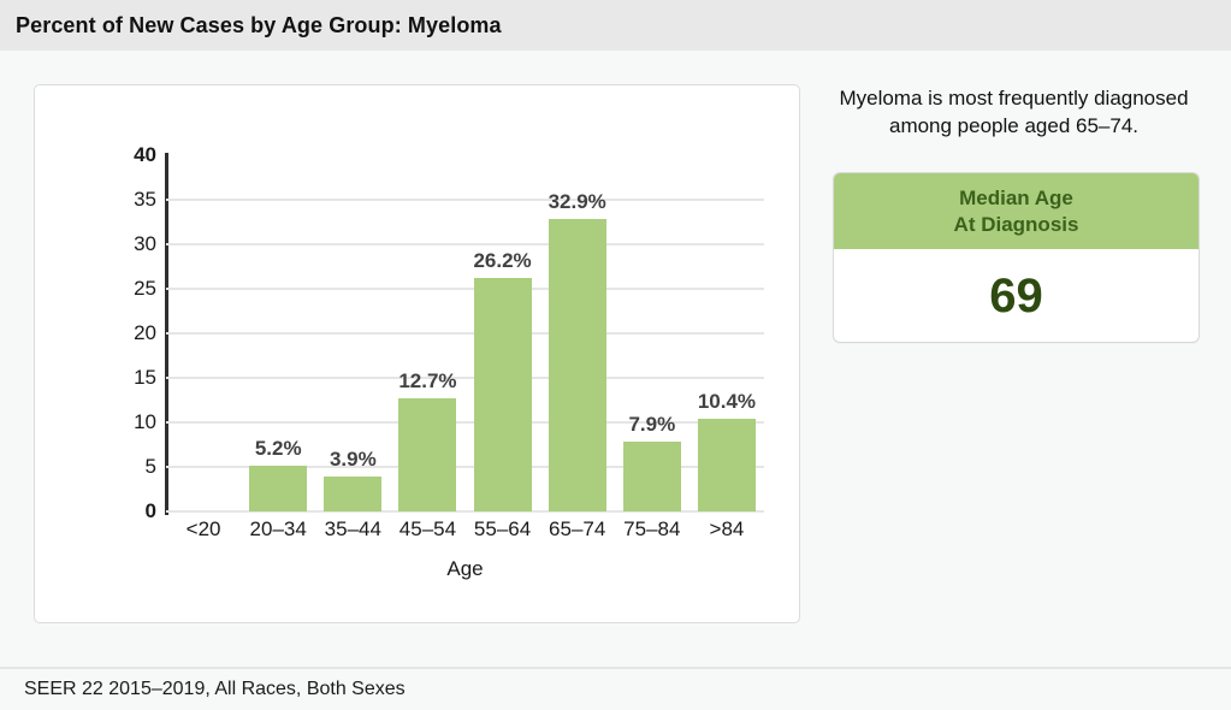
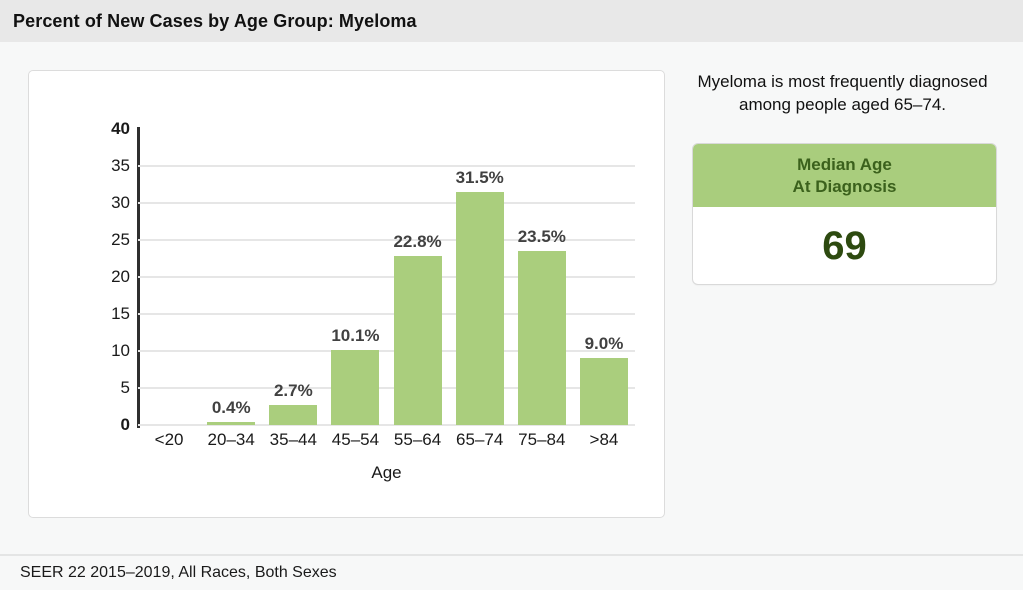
20–34: 5.2% -> 0.4%
35–44: 3.9% -> 2.7%
45–54: 12.7% -> 10.1%
55–64: 26.2% -> 22.8%
65–74: 32.9% -> 31.5%
75–84: 7.9% -> 23.5%
>84: 10.4% -> 9.0%
